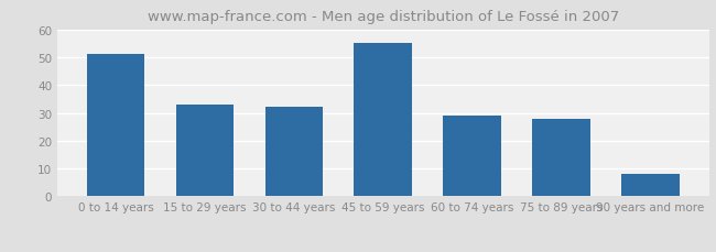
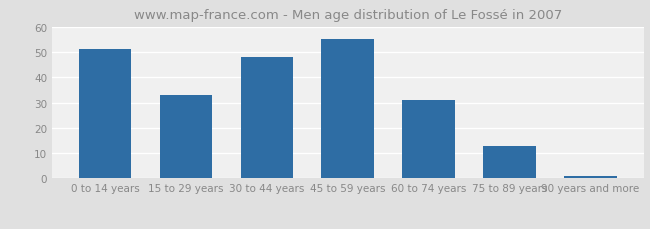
30 to 44 years: 32 -> 48
60 to 74 years: 29 -> 31
75 to 89 years: 28 -> 13
90 years and more: 8 -> 1
